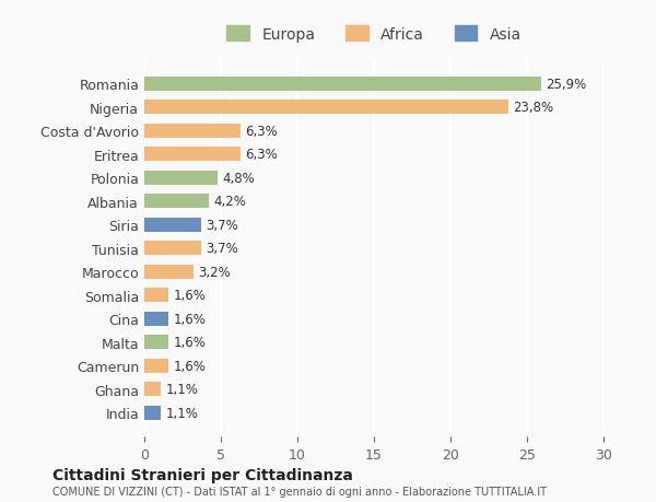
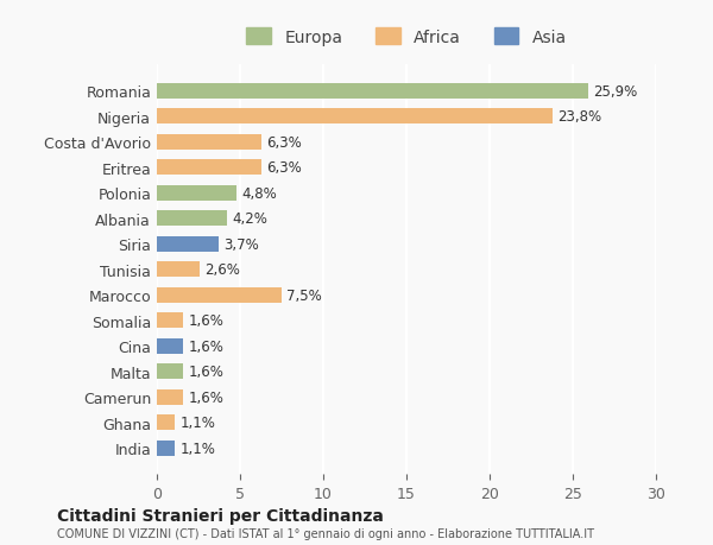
Tunisia: 3,7% -> 2,6%
Marocco: 3,2% -> 7,5%
